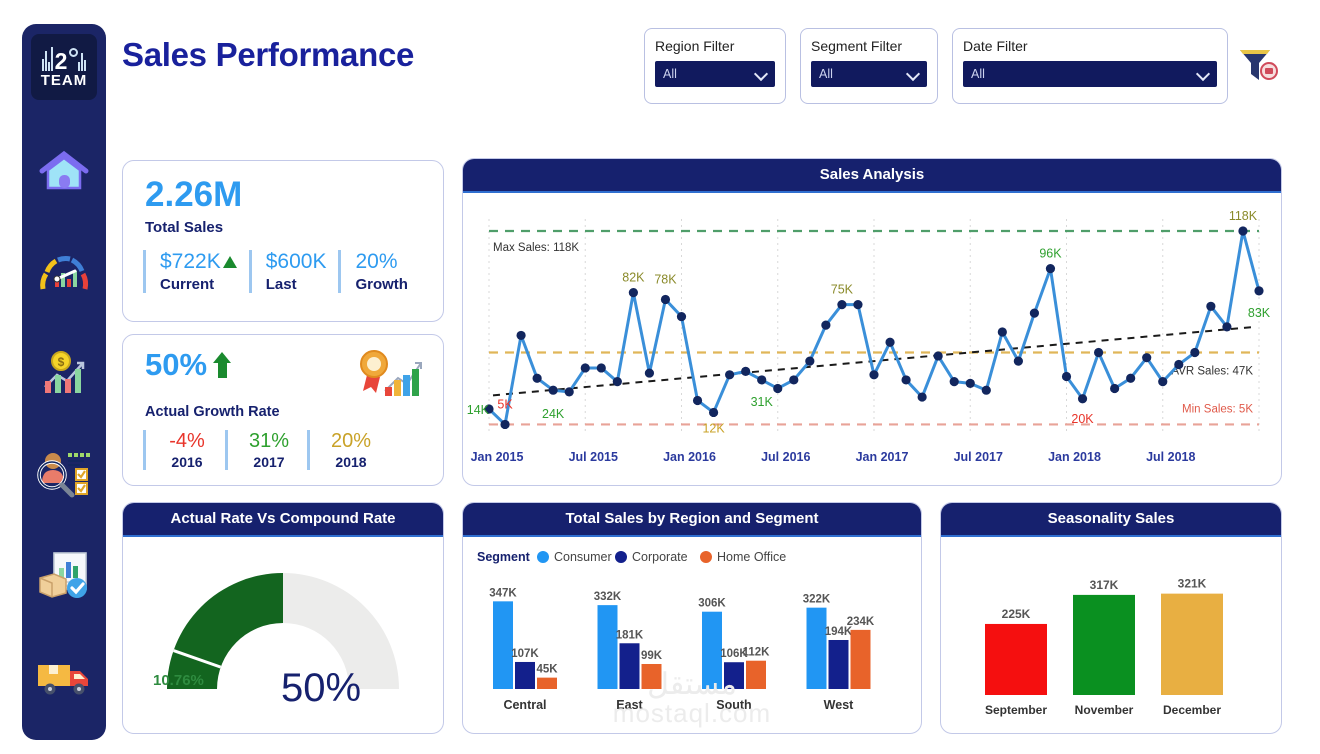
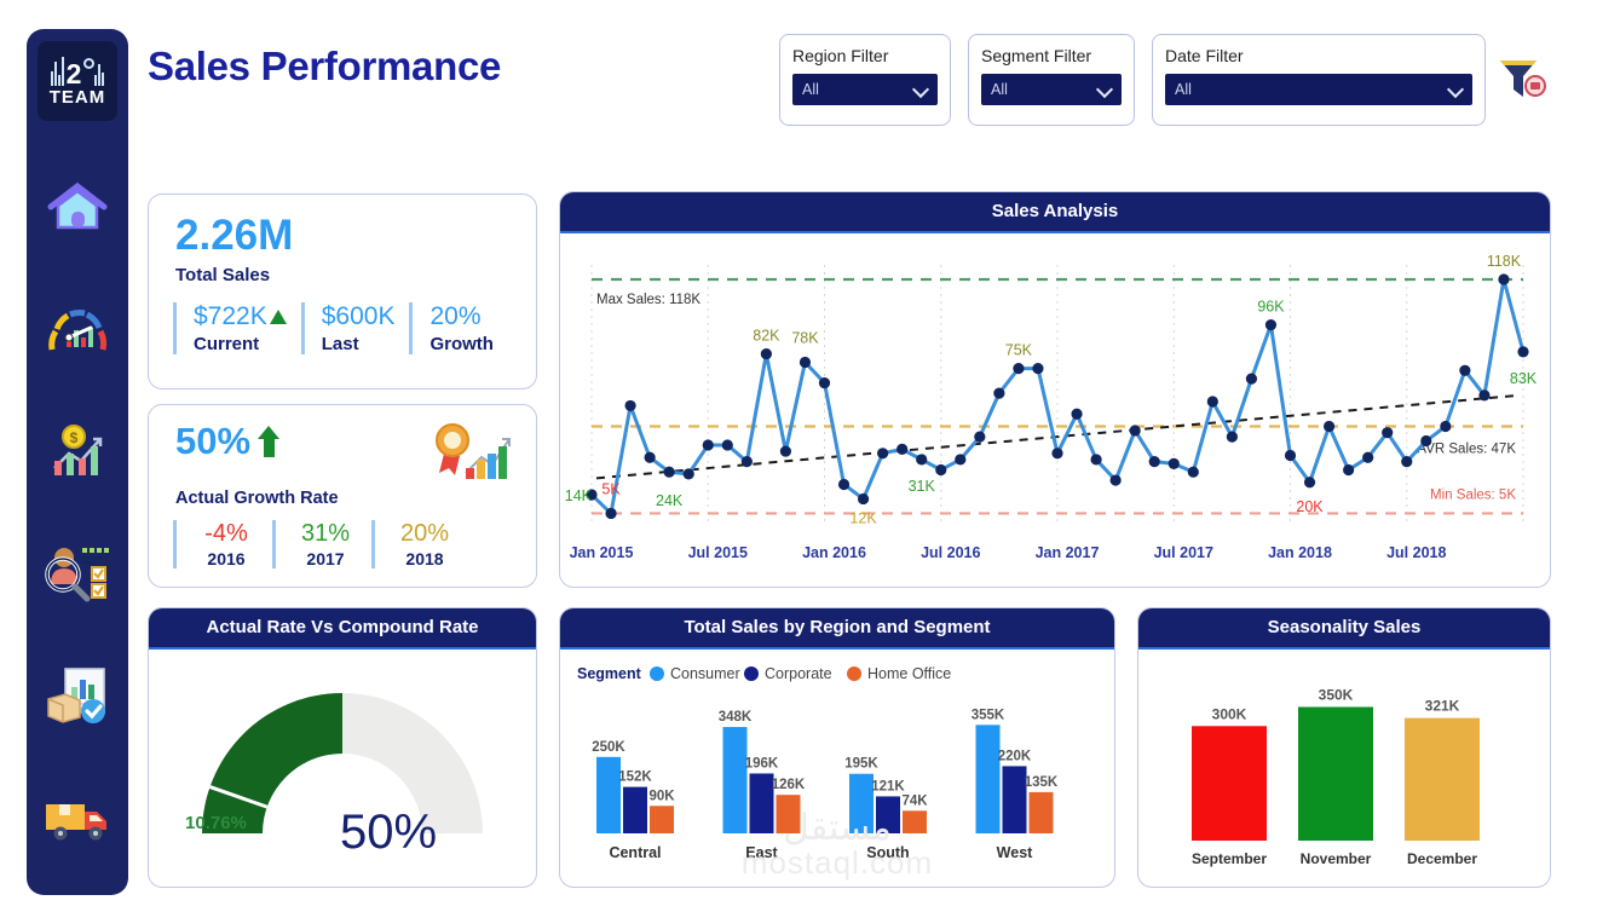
Total Sales by Region and Segment/Consumer/Central: 347K -> 250K
Total Sales by Region and Segment/Corporate/Central: 107K -> 152K
Total Sales by Region and Segment/Home Office/Central: 45K -> 90K
Total Sales by Region and Segment/Consumer/East: 332K -> 348K
Total Sales by Region and Segment/Corporate/East: 181K -> 196K
Total Sales by Region and Segment/Home Office/East: 99K -> 126K
Total Sales by Region and Segment/Consumer/South: 306K -> 195K
Total Sales by Region and Segment/Corporate/South: 106K -> 121K
Total Sales by Region and Segment/Home Office/South: 112K -> 74K
Total Sales by Region and Segment/Consumer/West: 322K -> 355K
Total Sales by Region and Segment/Corporate/West: 194K -> 220K
Total Sales by Region and Segment/Home Office/West: 234K -> 135K
Seasonality Sales/September: 225K -> 300K
Seasonality Sales/November: 317K -> 350K
